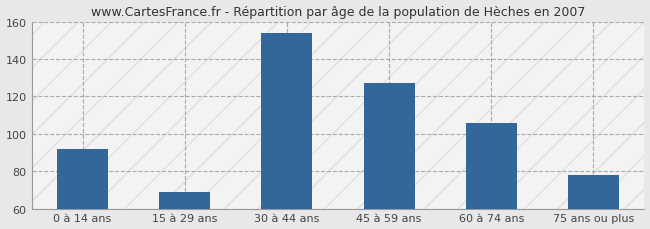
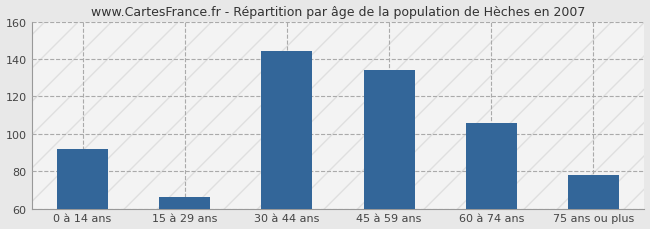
15 à 29 ans: 69 -> 66
30 à 44 ans: 154 -> 144
45 à 59 ans: 127 -> 134
